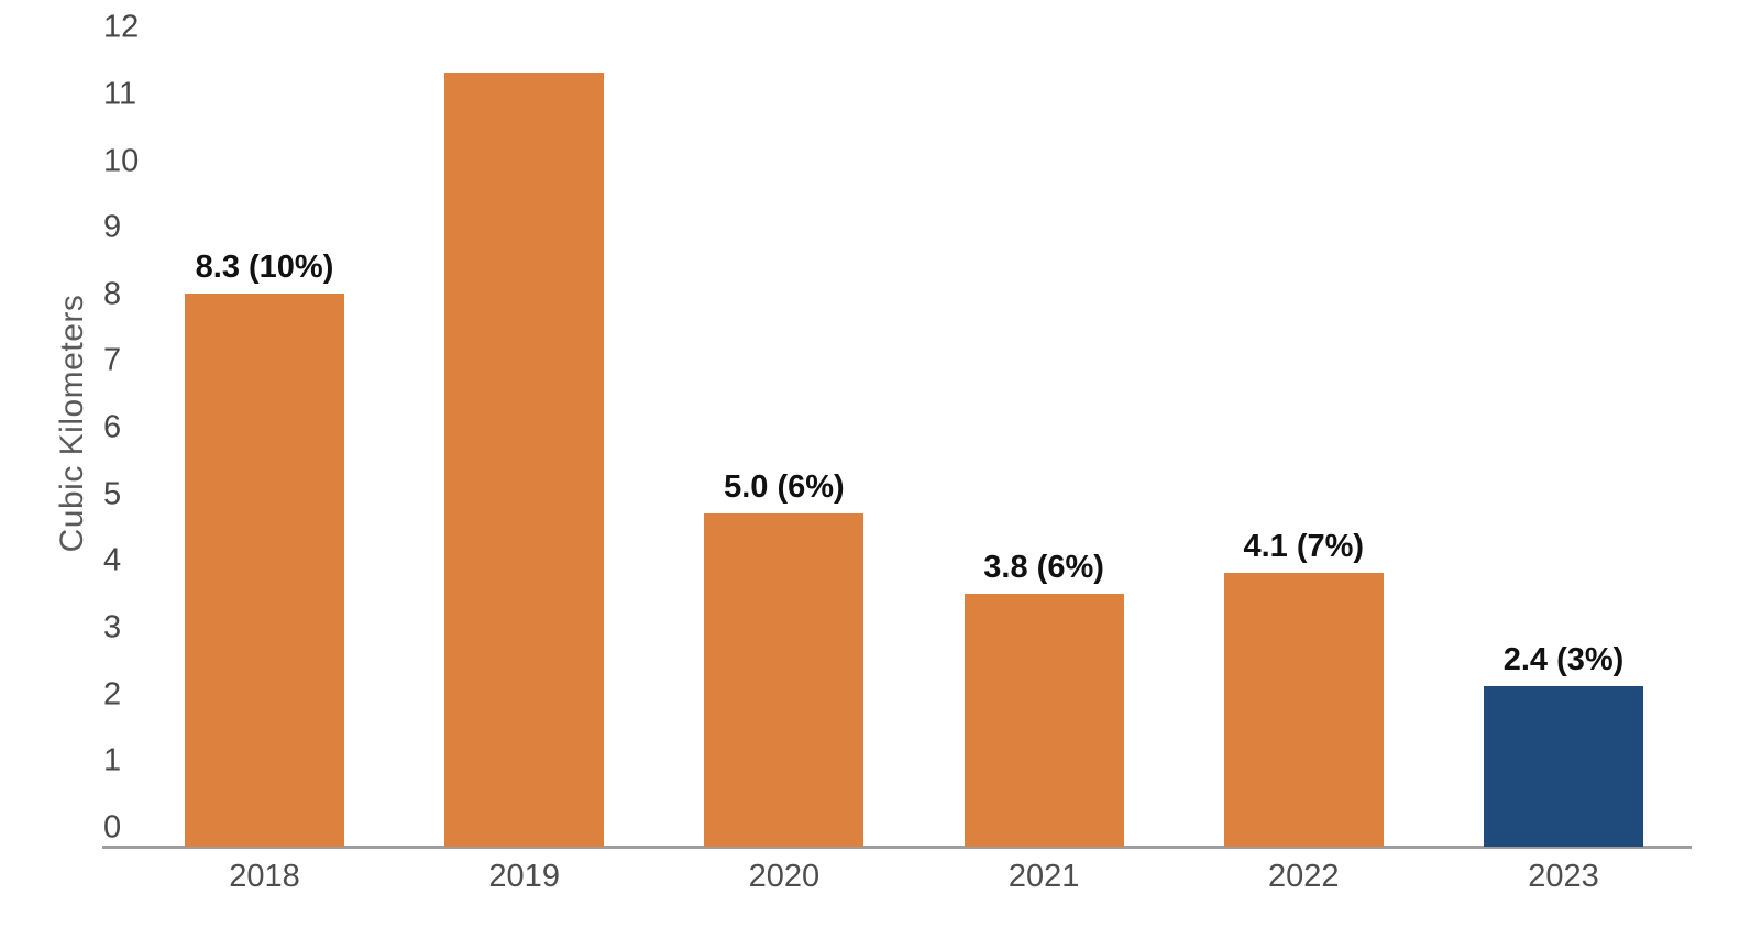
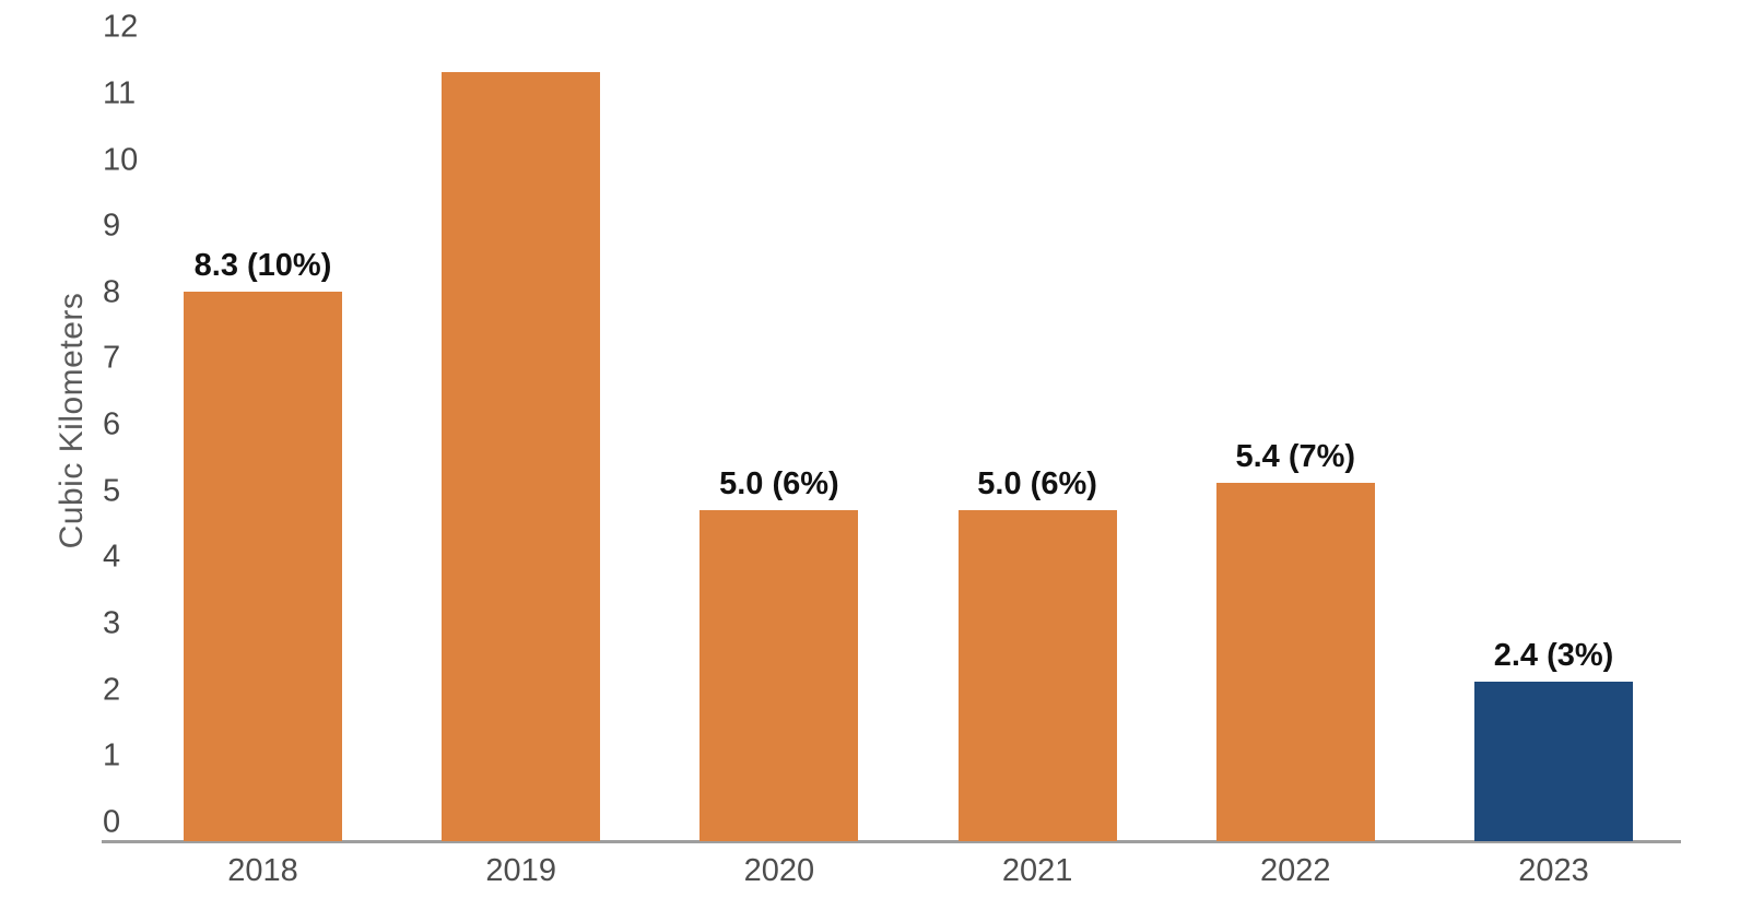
2021: 3.8 -> 5.0
2022: 4.1 -> 5.4
